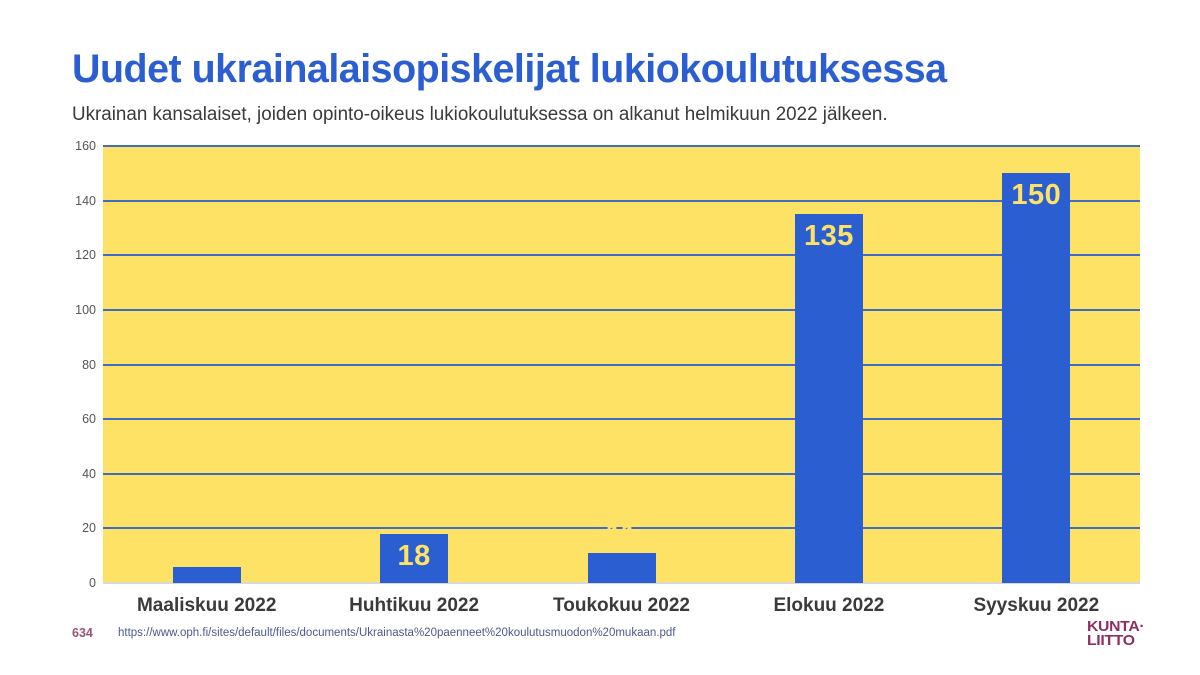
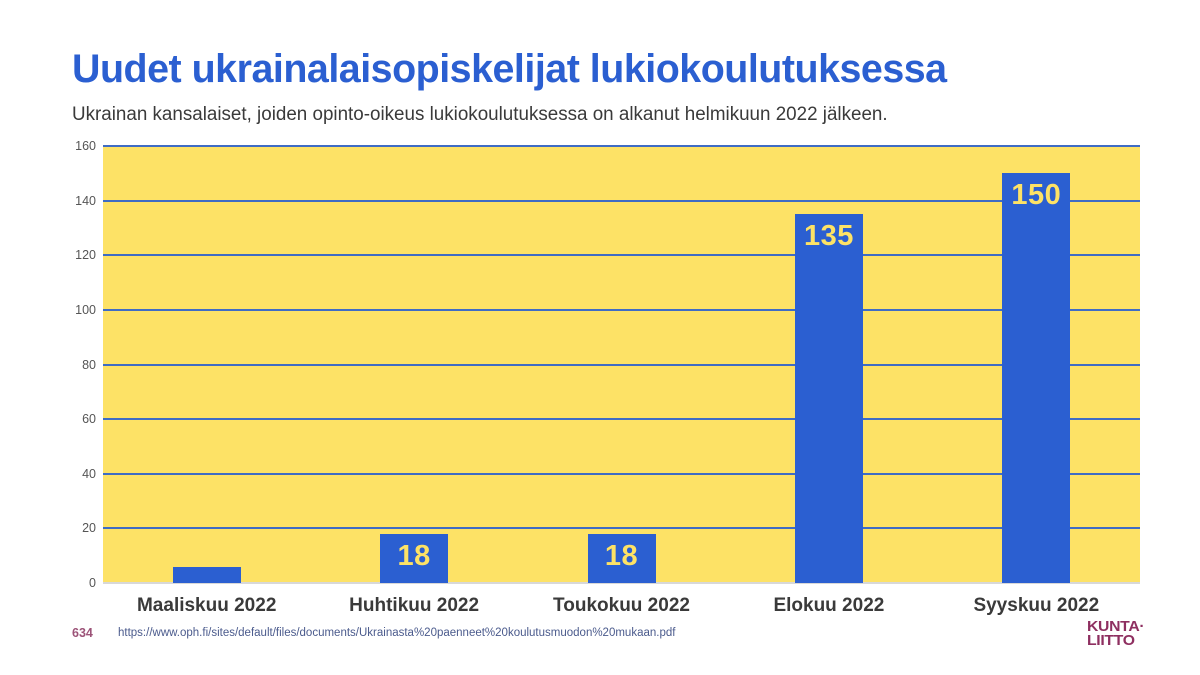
Toukokuu 2022: 11 -> 18
